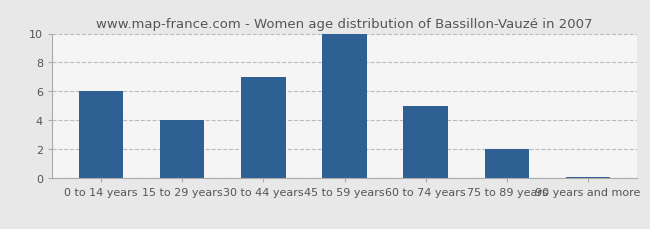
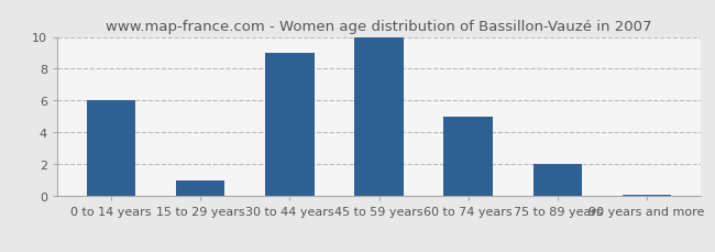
15 to 29 years: 4.0 -> 1.0
30 to 44 years: 7.0 -> 9.0
